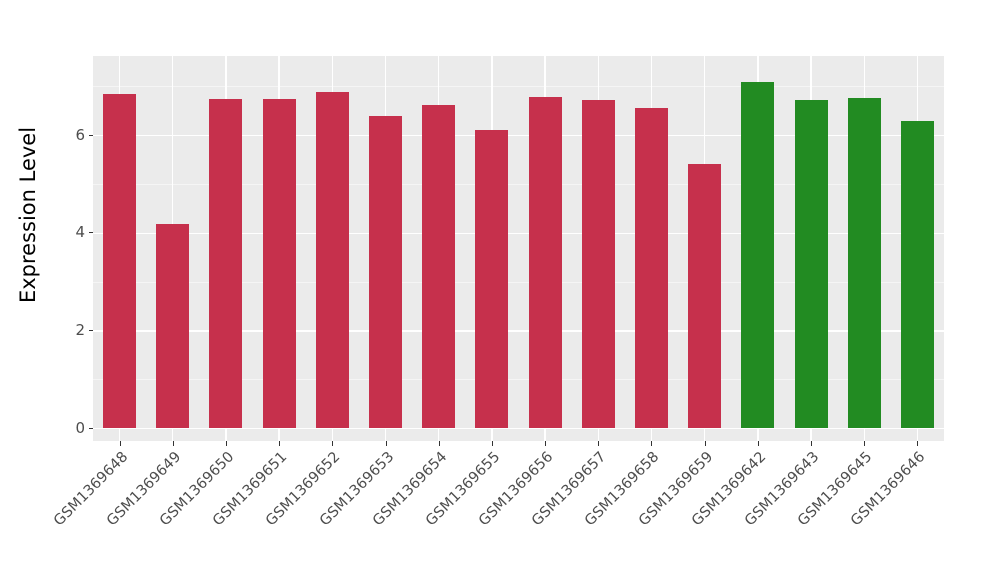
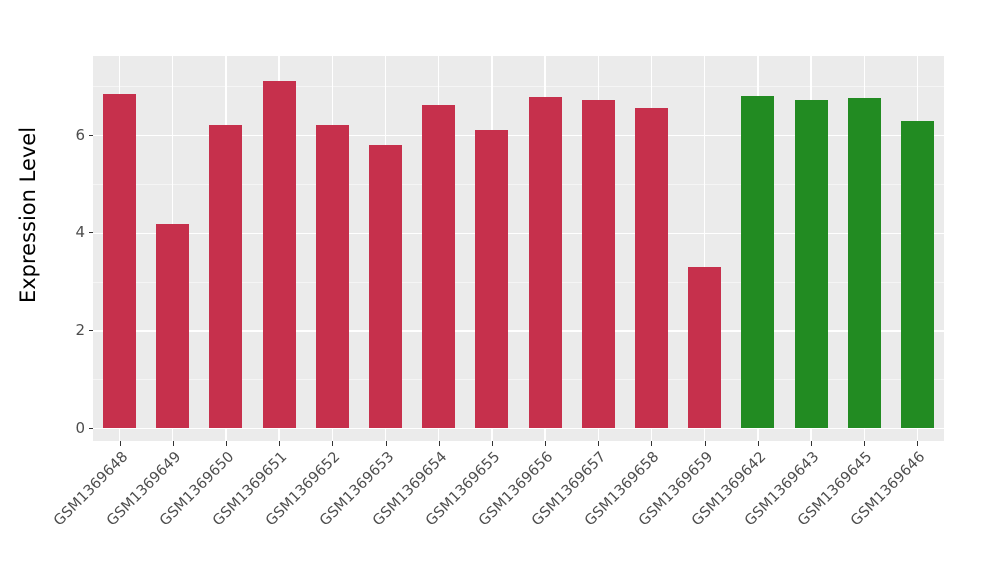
GSM1369650: 6.7 -> 6.2
GSM1369651: 6.7 -> 7.1
GSM1369652: 6.9 -> 6.2
GSM1369653: 6.4 -> 5.8
GSM1369659: 5.4 -> 3.3
GSM1369642: 7.1 -> 6.8
